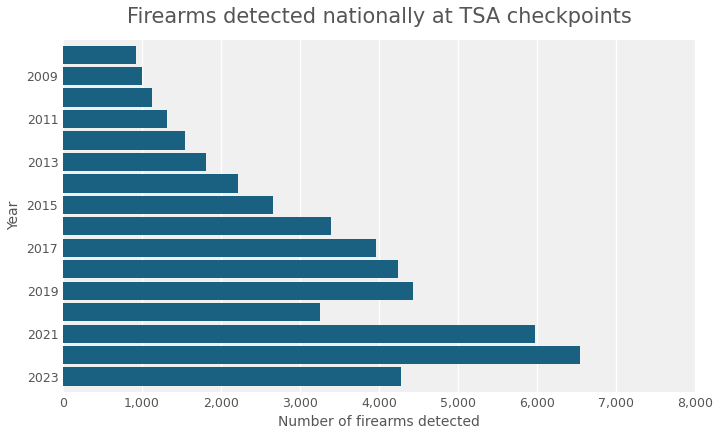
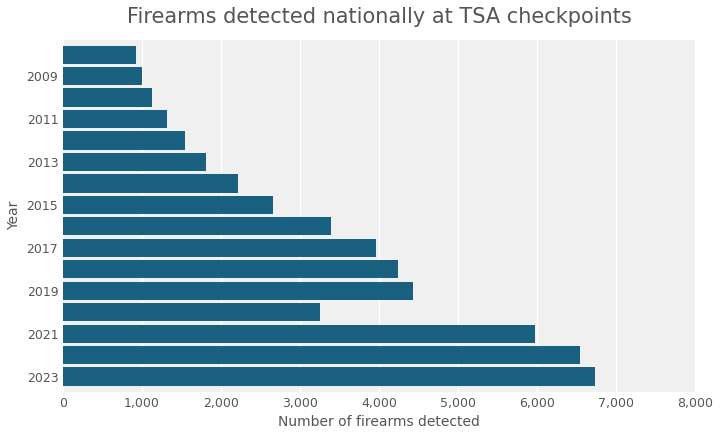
2023: 4,280 -> 6,740
